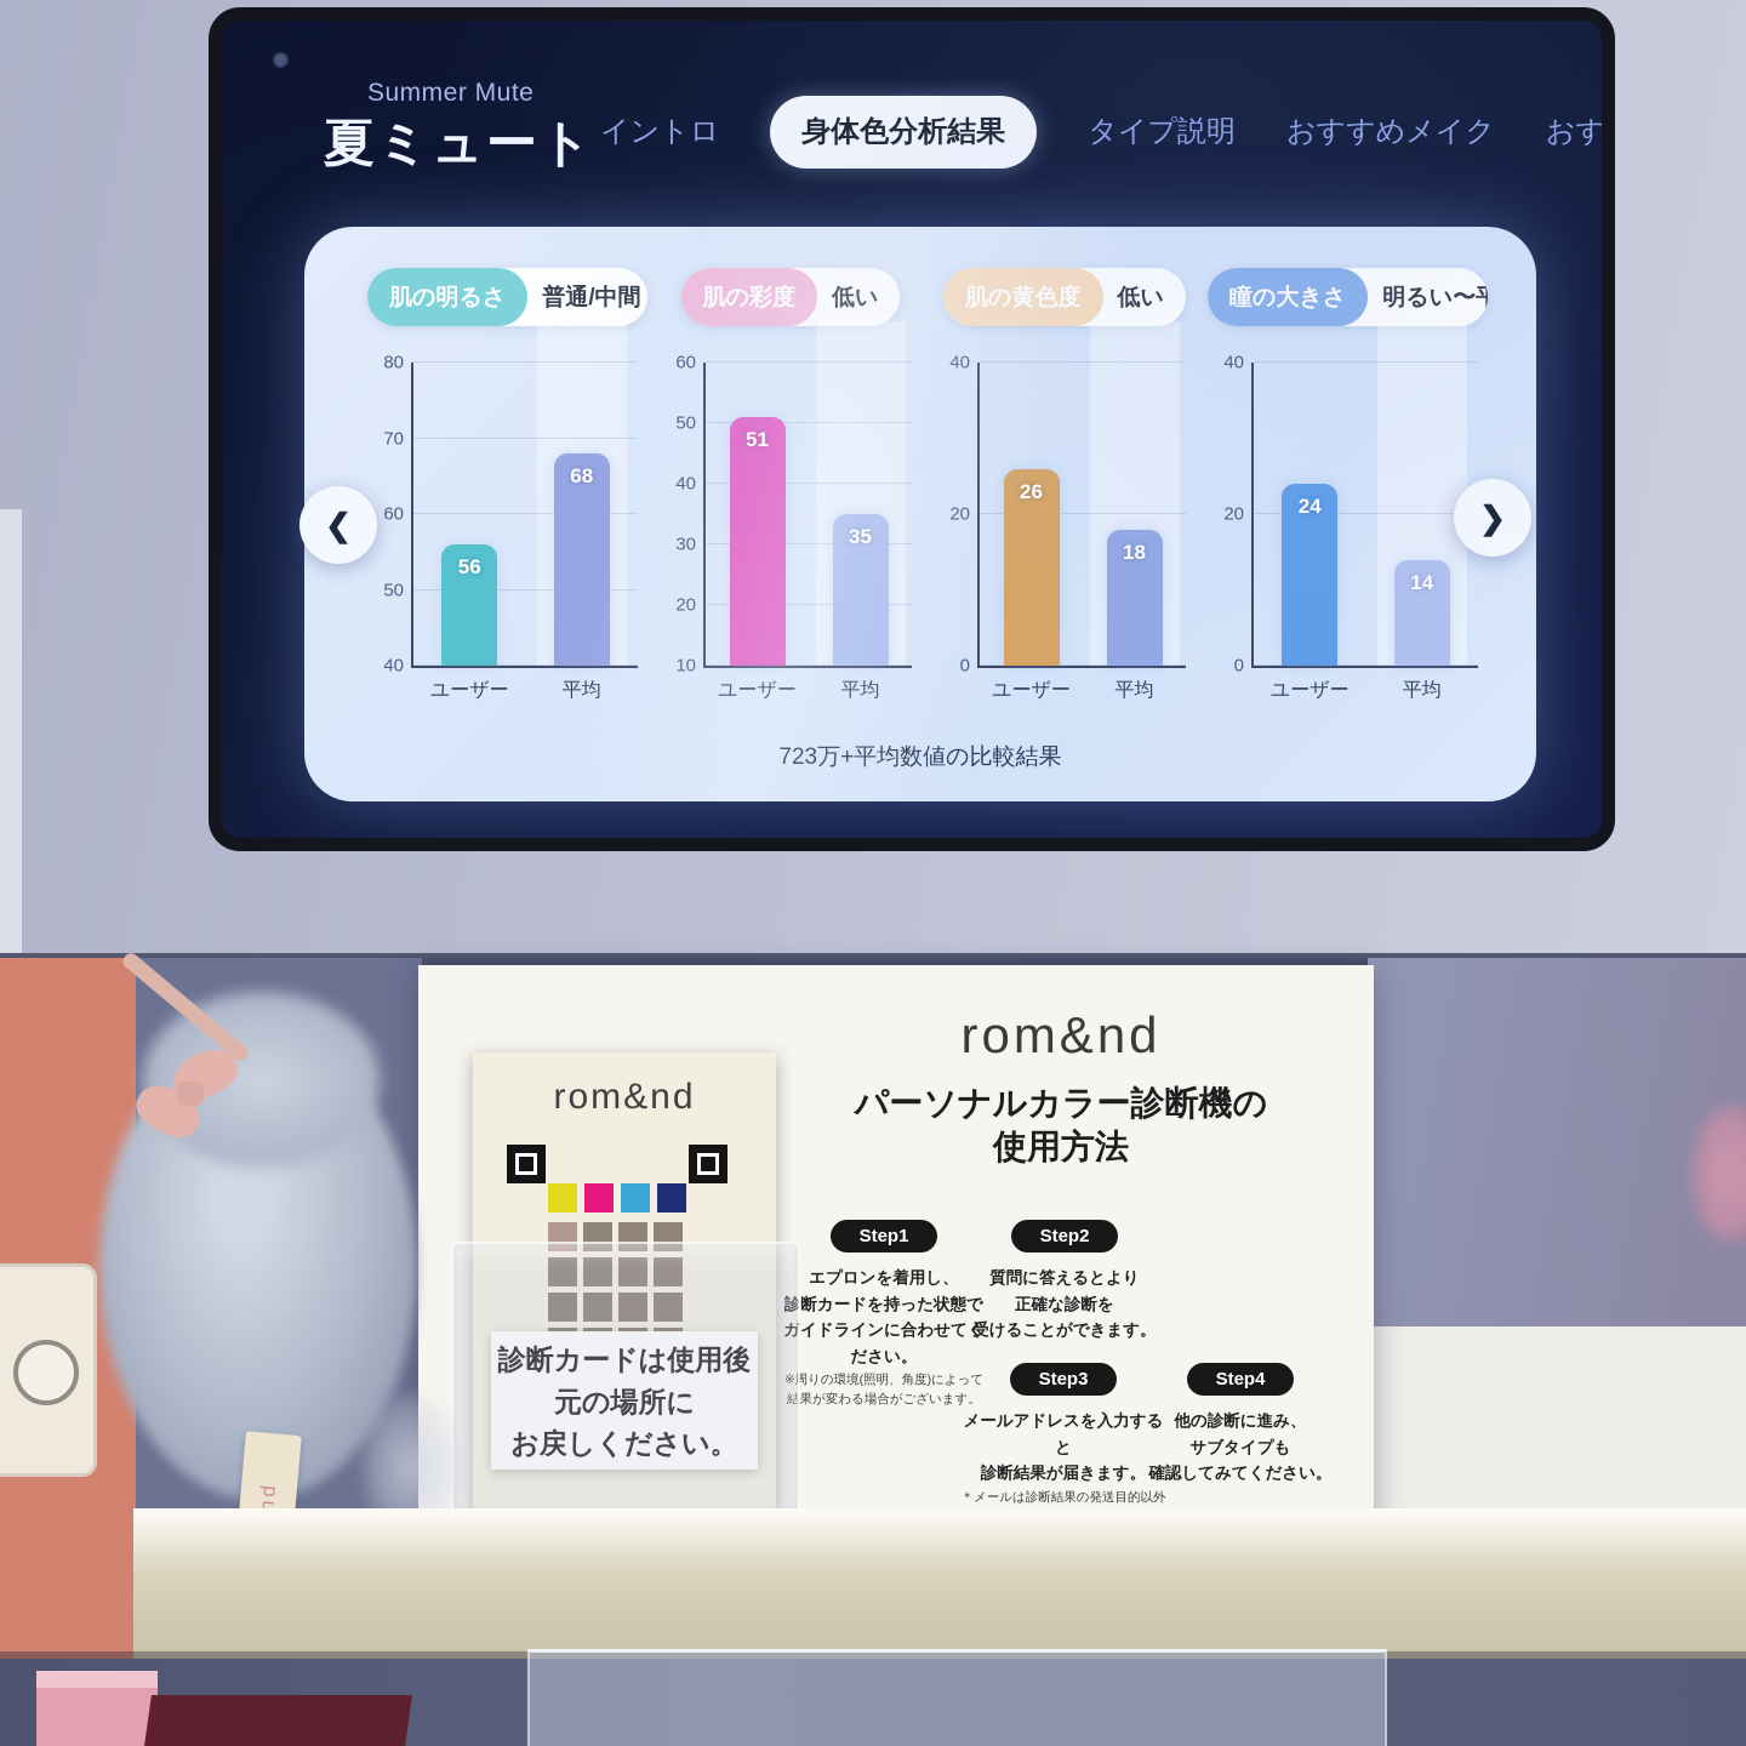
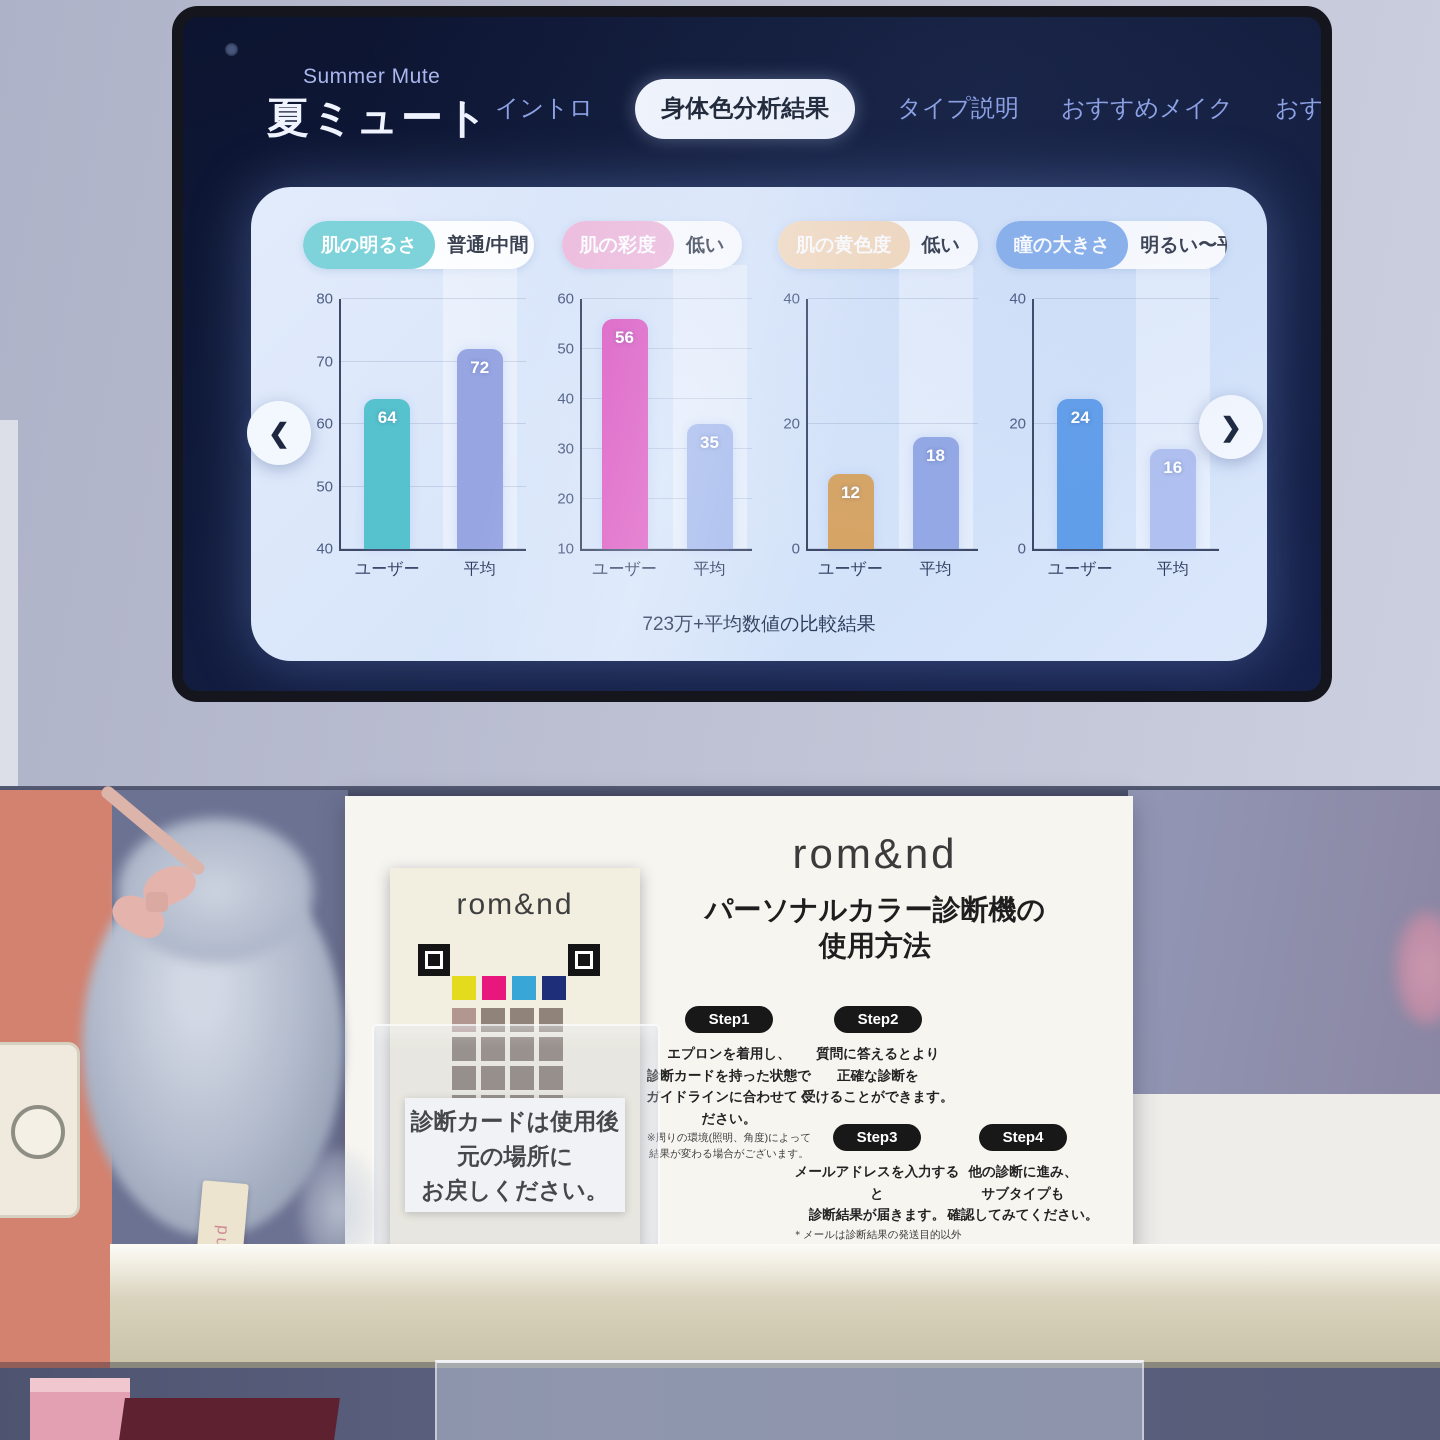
肌の明るさ/ユーザー: 56 -> 64
肌の明るさ/平均: 68 -> 72
肌の彩度/ユーザー: 51 -> 56
肌の黄色度/ユーザー: 26 -> 12
瞳の大きさ/平均: 14 -> 16
